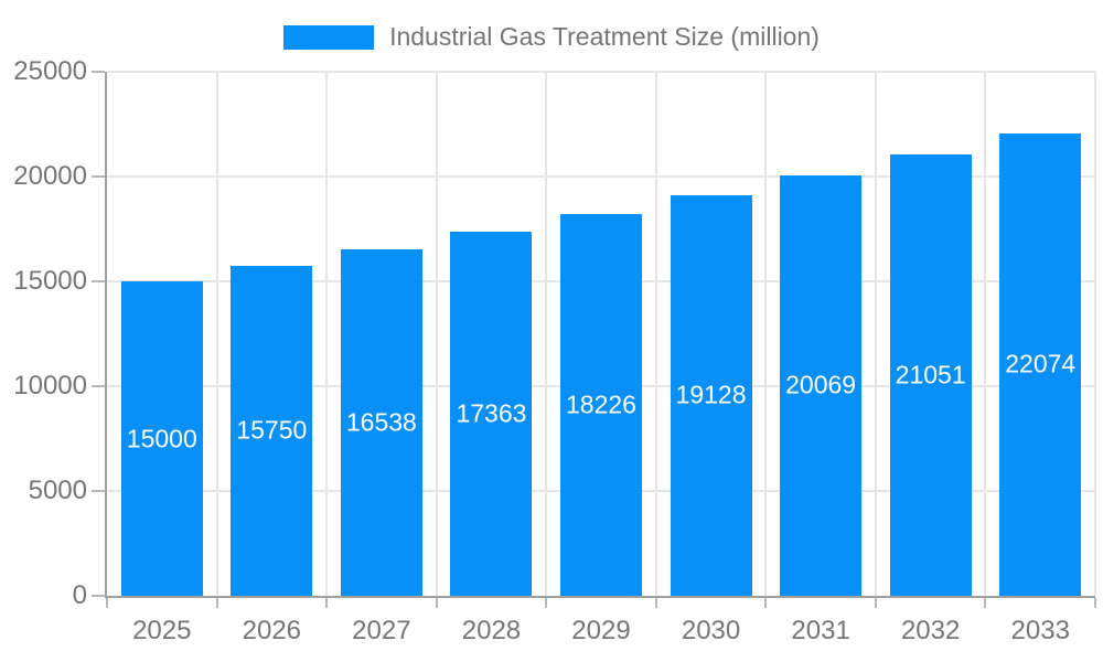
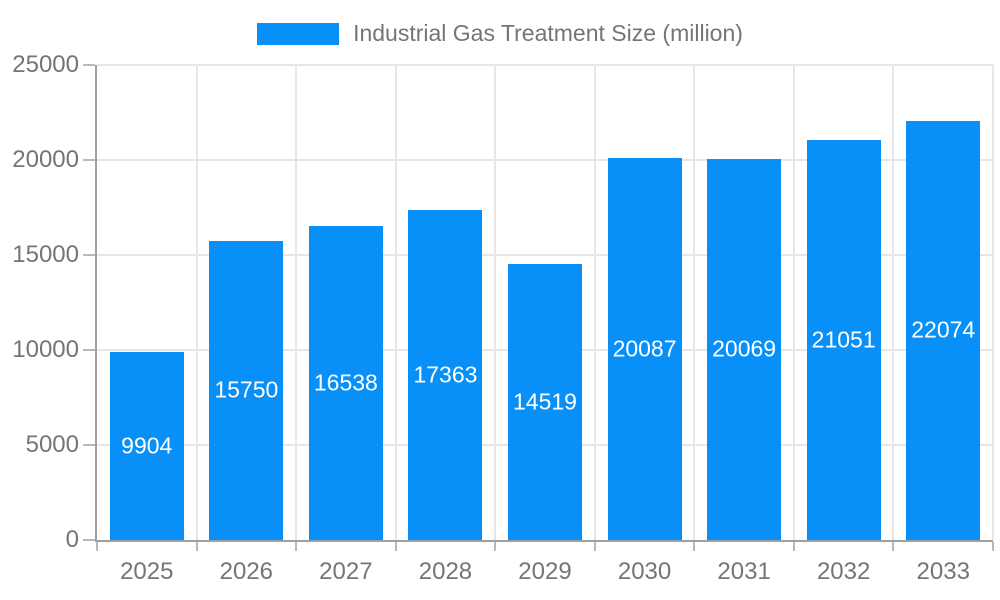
2025: 15000 -> 9904
2029: 18226 -> 14519
2030: 19128 -> 20087
